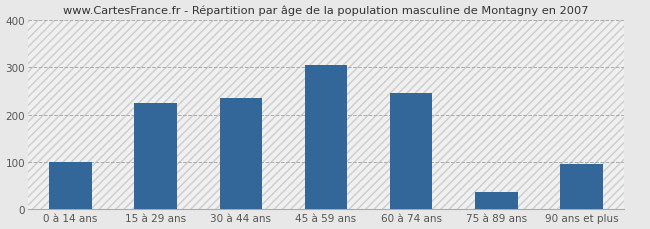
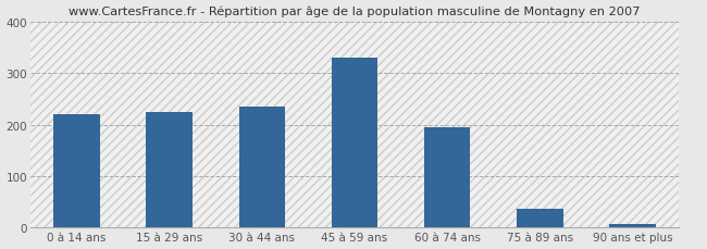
0 à 14 ans: 100 -> 220
45 à 59 ans: 305 -> 330
60 à 74 ans: 245 -> 195
90 ans et plus: 95 -> 7
